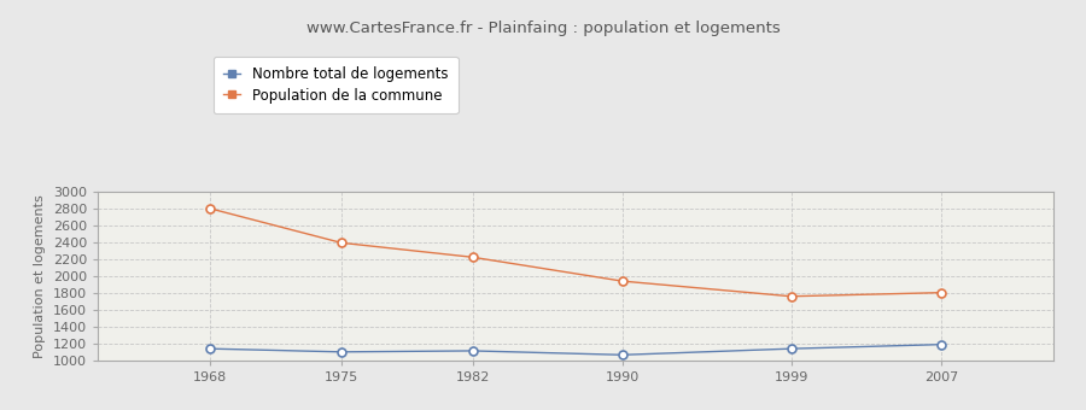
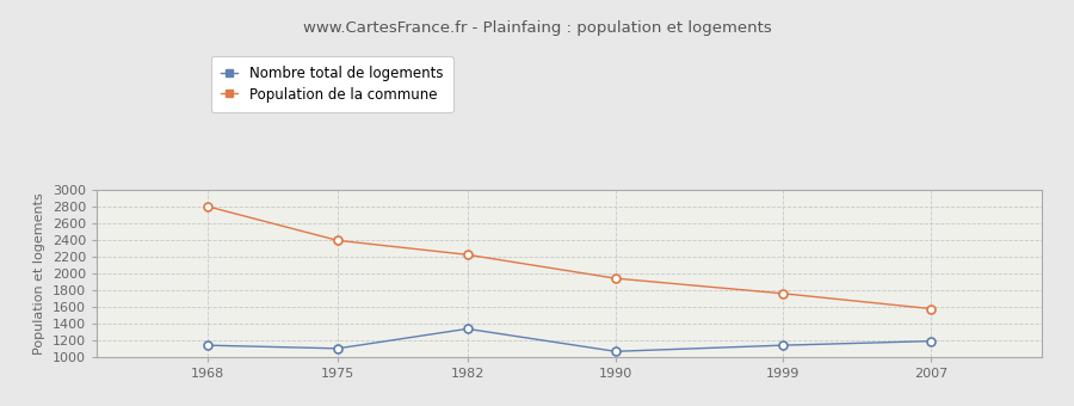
Nombre total de logements/1982: 1120 -> 1340
Population de la commune/2007: 1810 -> 1580
